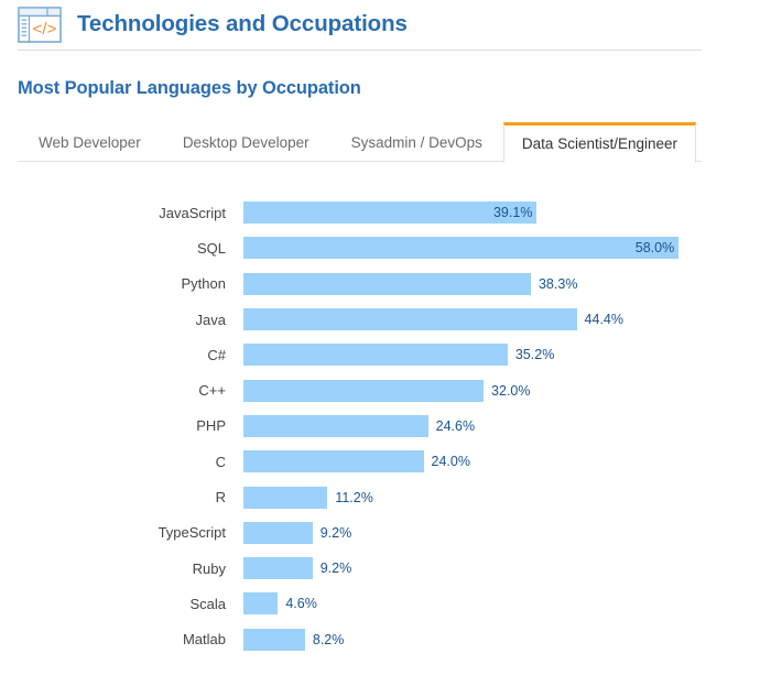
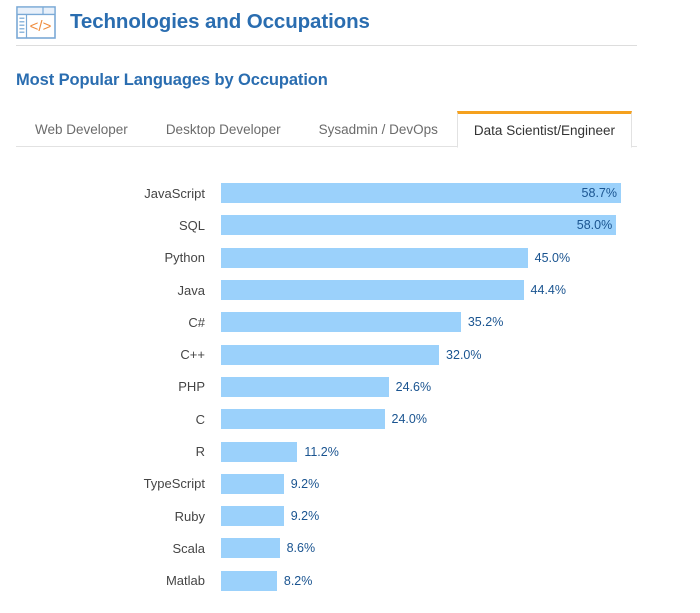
JavaScript: 39.1% -> 58.7%
Python: 38.3% -> 45.0%
Scala: 4.6% -> 8.6%
